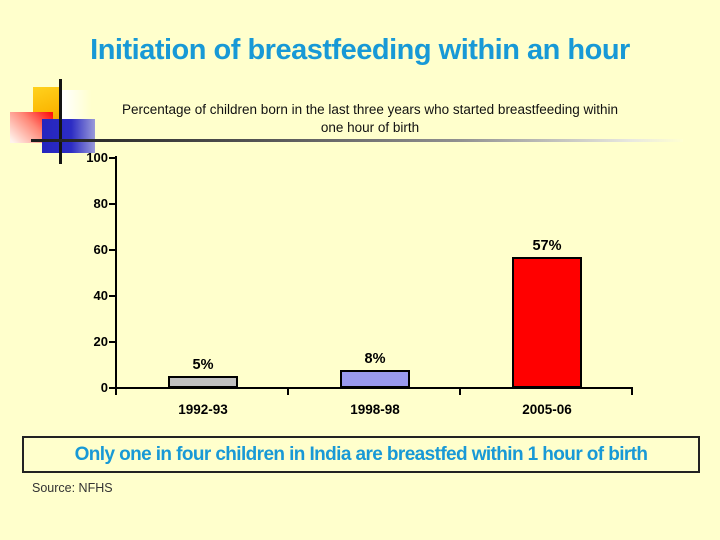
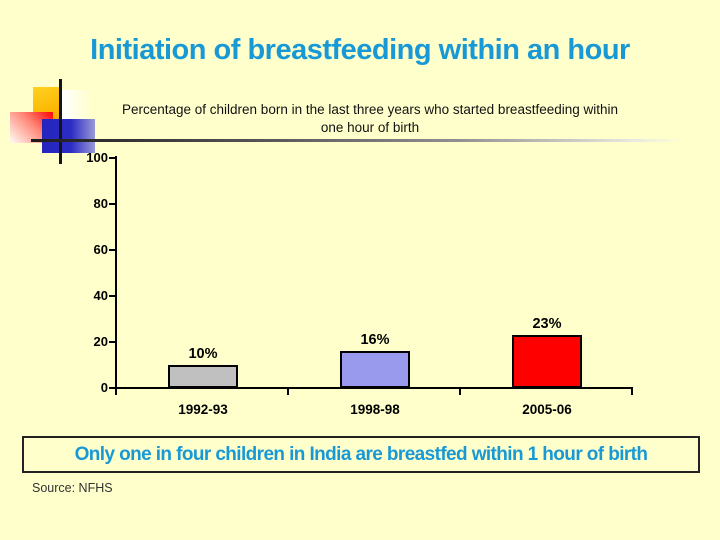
1992-93: 5% -> 10%
1998-98: 8% -> 16%
2005-06: 57% -> 23%
